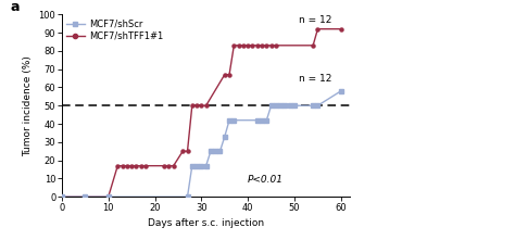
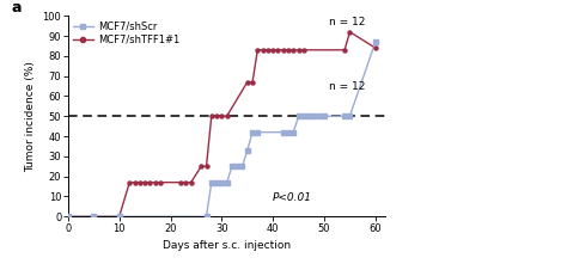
MCF7/shTFF1#1/60: 92 -> 84
MCF7/shScr/60: 58 -> 87
